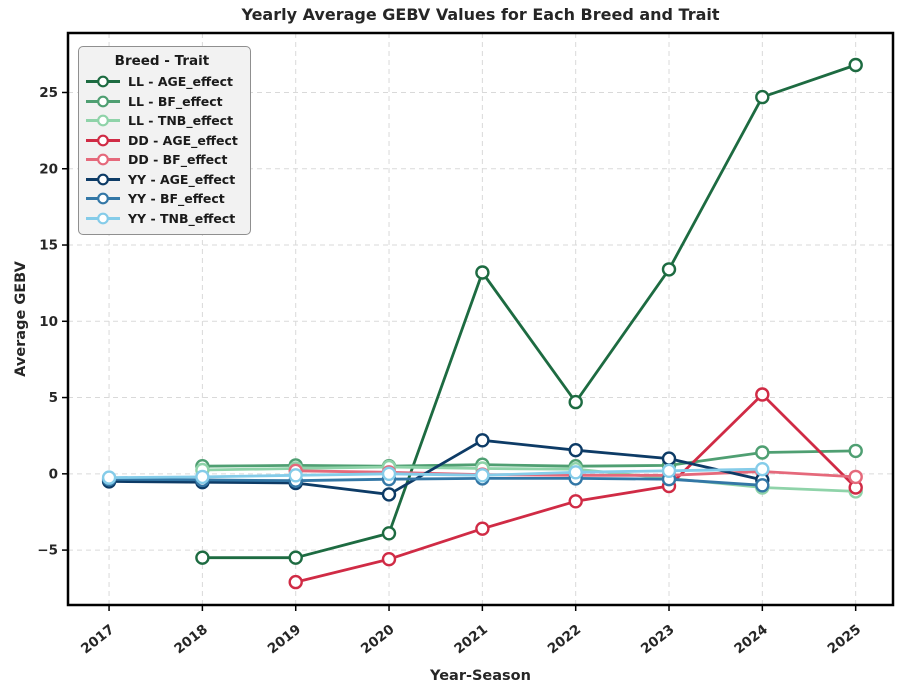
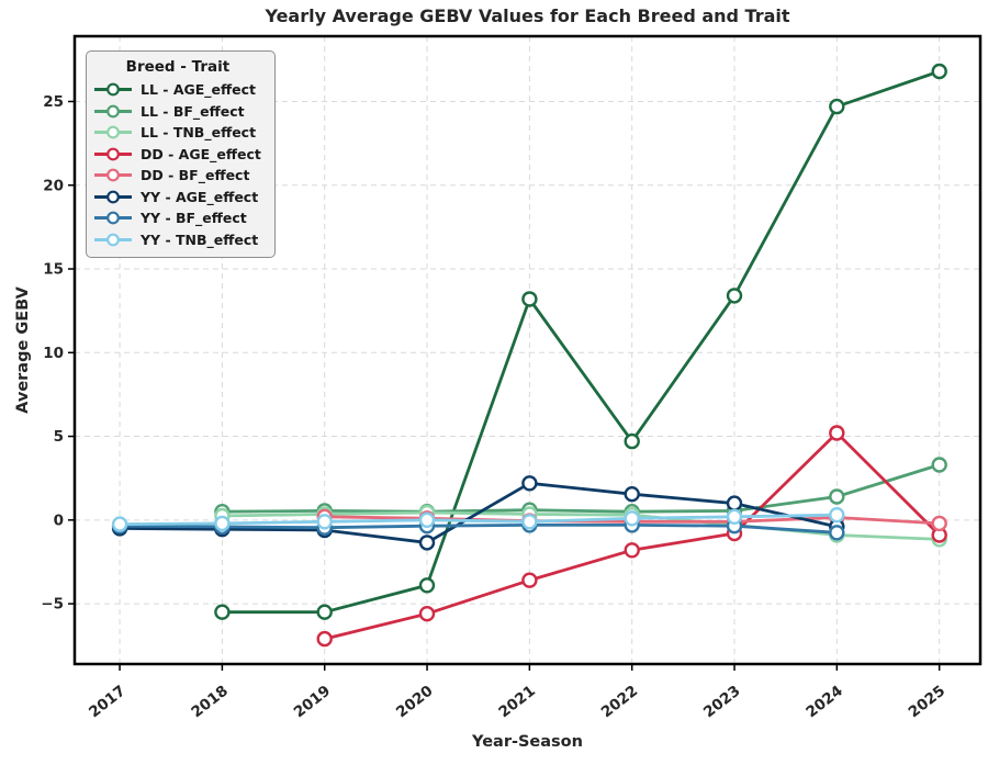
LL - BF_effect/2025: 1.5 -> 3.3
